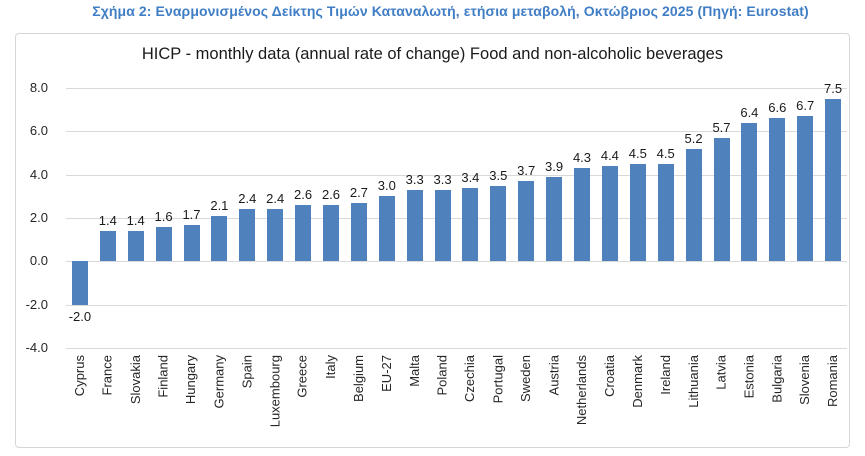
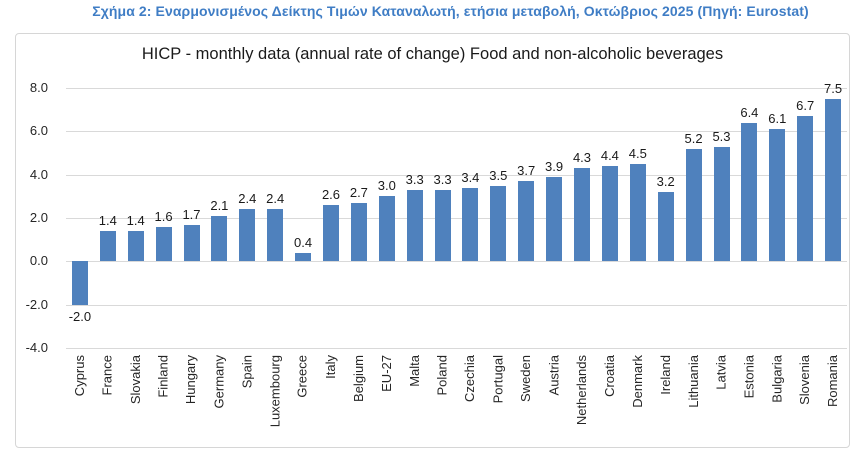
Greece: 2.6 -> 0.4
Ireland: 4.5 -> 3.2
Latvia: 5.7 -> 5.3
Bulgaria: 6.6 -> 6.1
